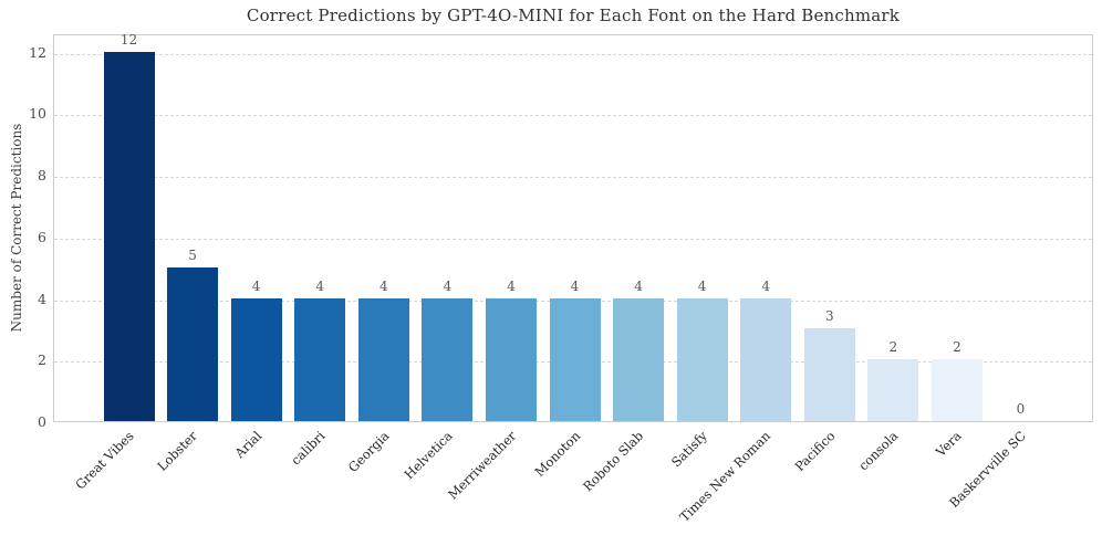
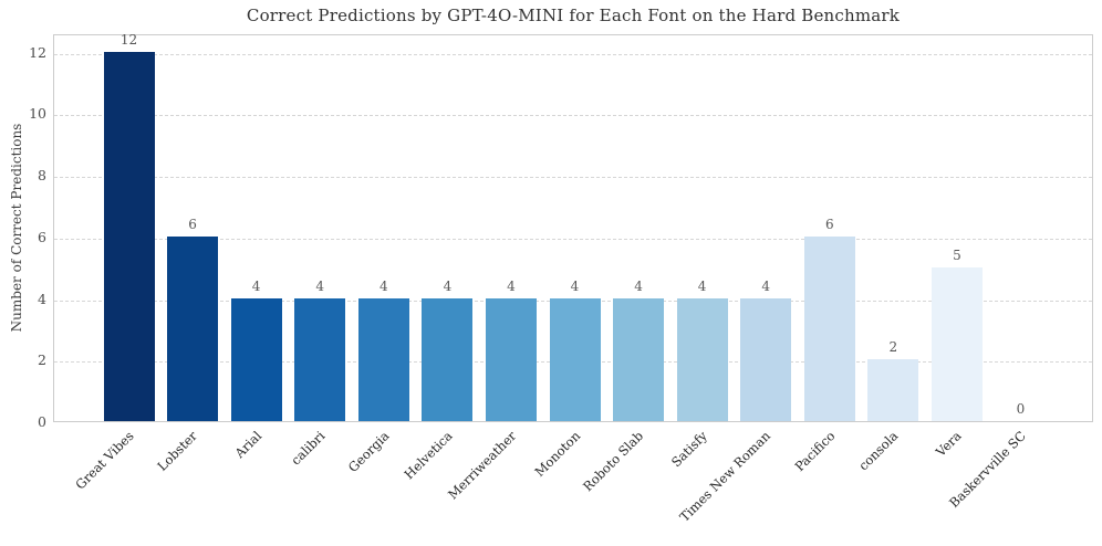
Lobster: 5 -> 6
Pacifico: 3 -> 6
Vera: 2 -> 5
